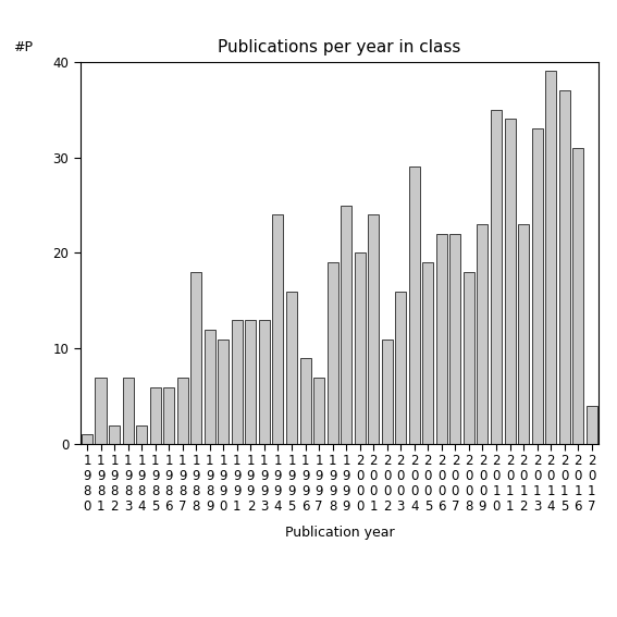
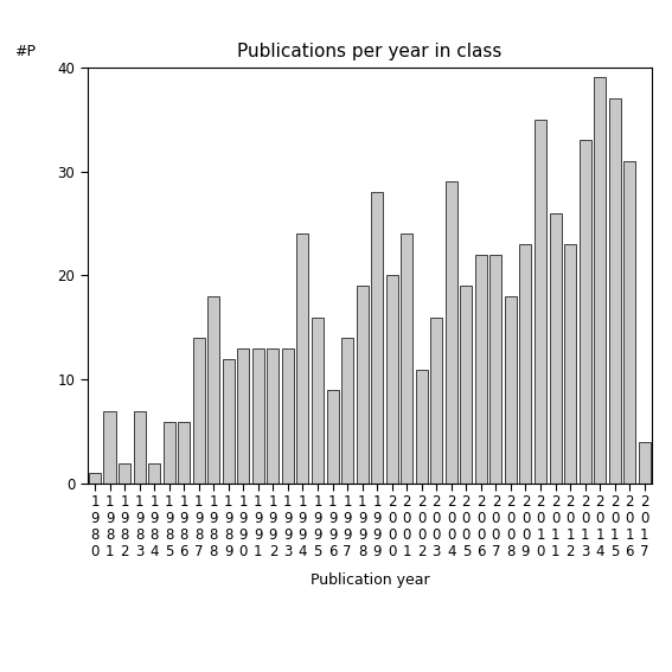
1 9 8 7: 7 -> 14
1 9 9 0: 11 -> 13
1 9 9 7: 7 -> 14
1 9 9 9: 25 -> 28
2 0 1 1: 34 -> 26
